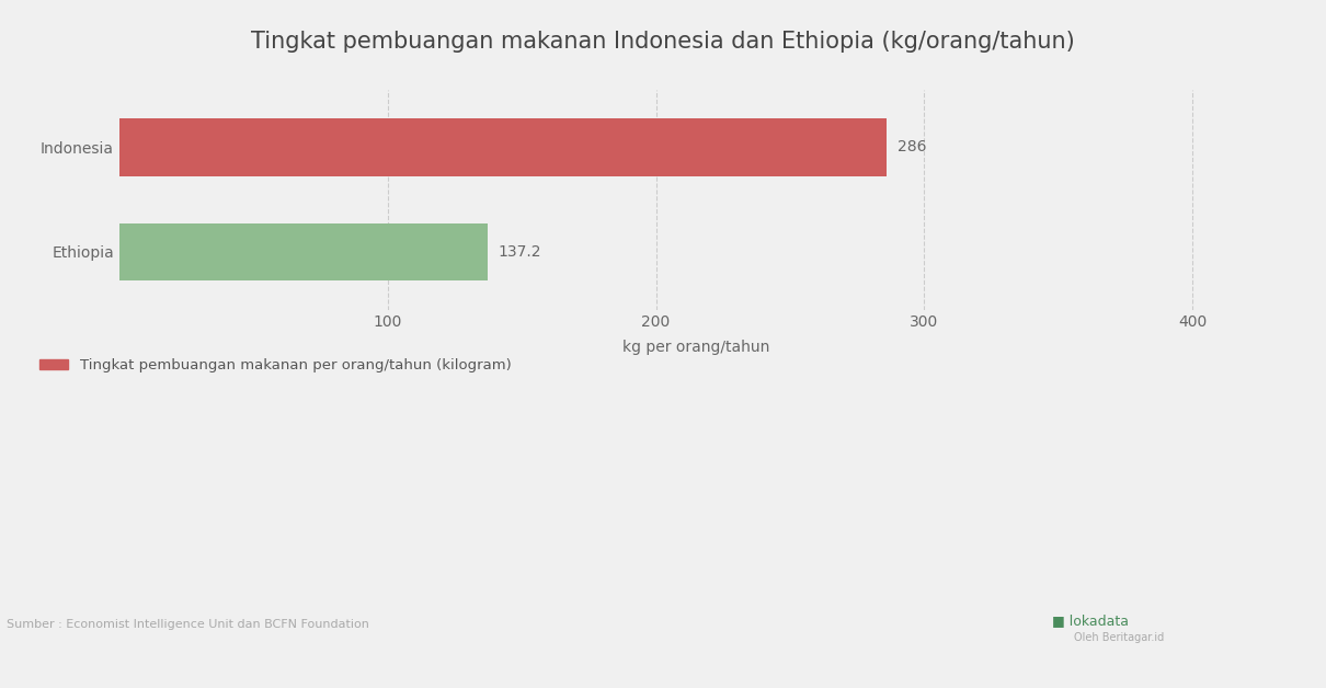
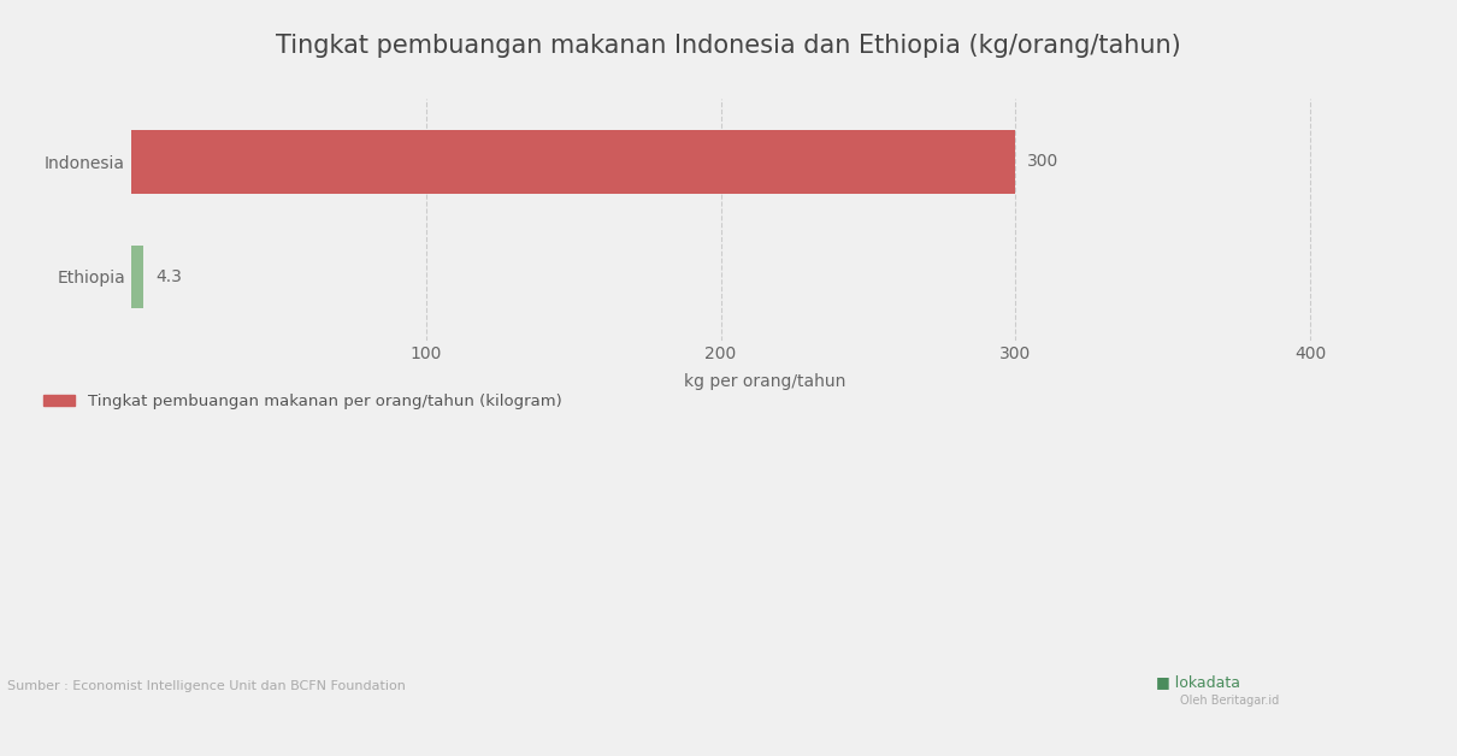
Indonesia: 286 -> 300
Ethiopia: 137.2 -> 4.3
